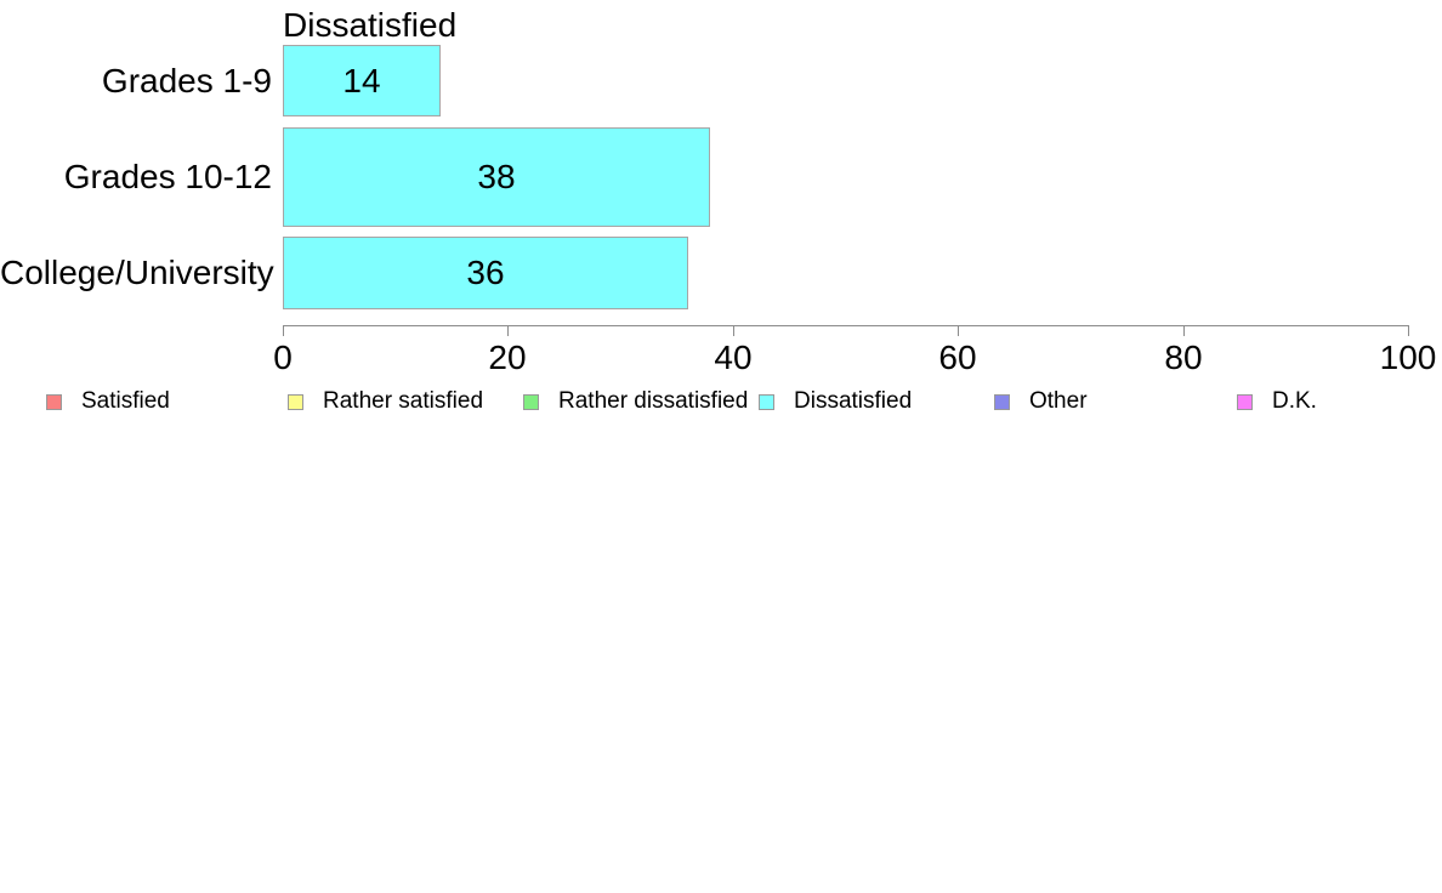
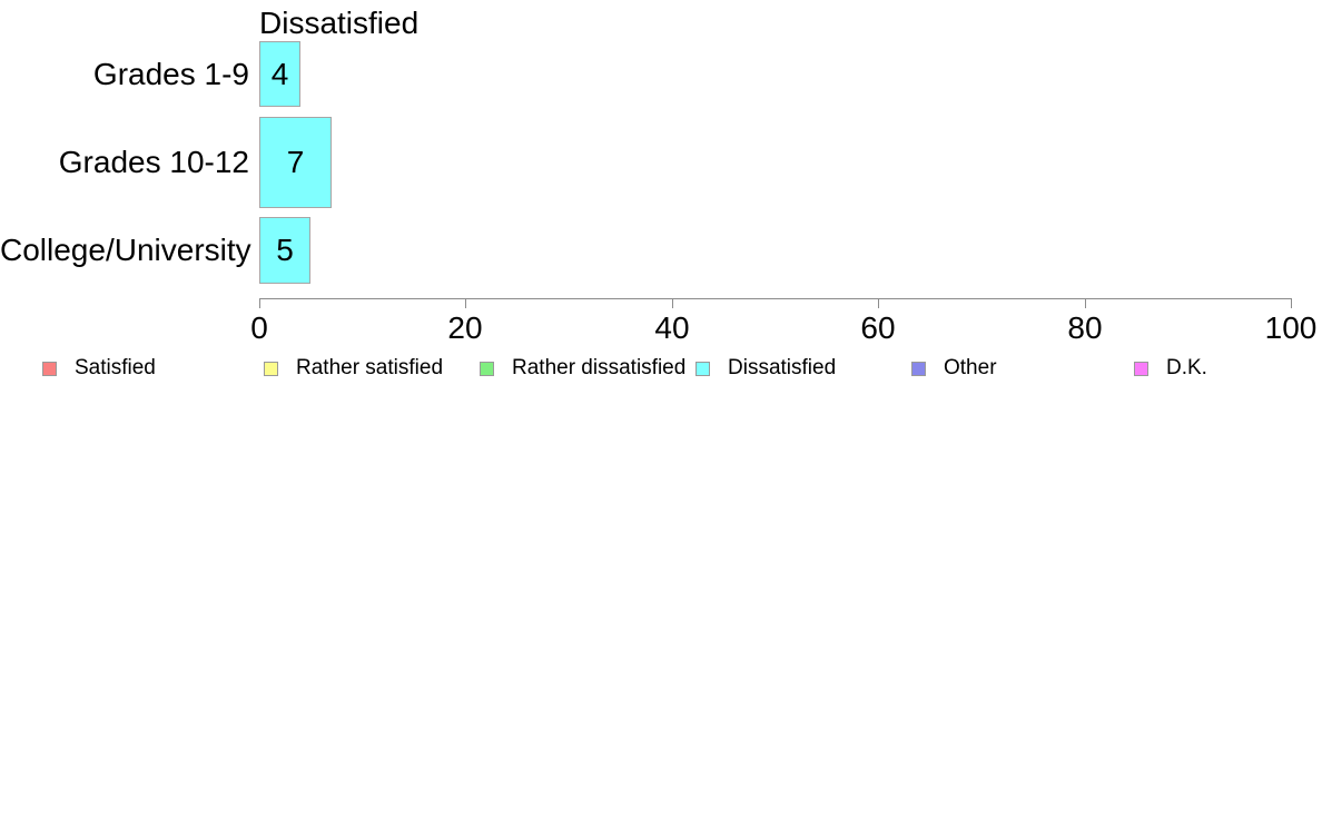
Grades 1-9: 14 -> 4
Grades 10-12: 38 -> 7
College/University: 36 -> 5
